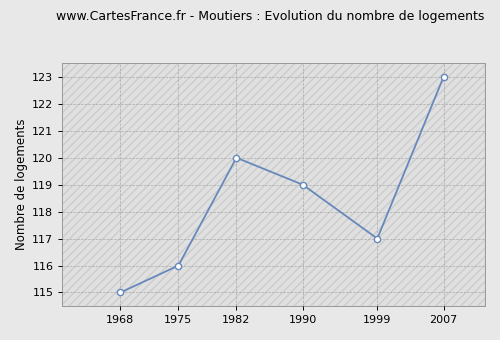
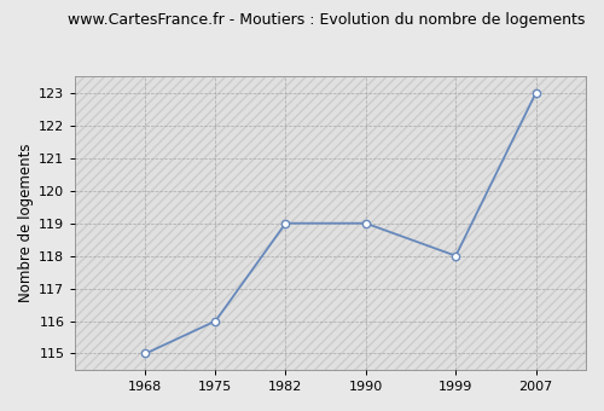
1982: 120 -> 119
1999: 117 -> 118
